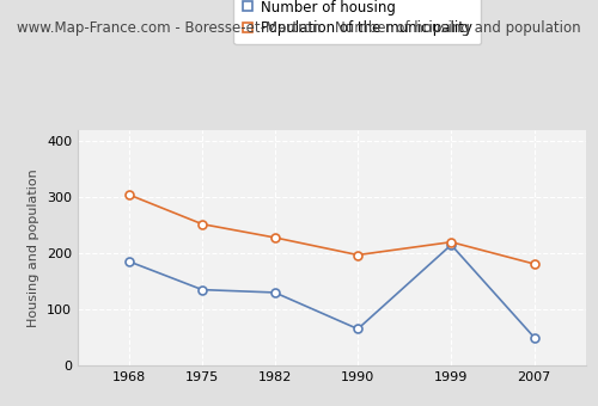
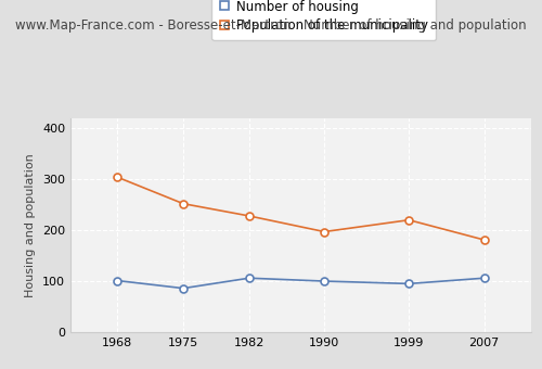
Number of housing/1968: 185 -> 101
Number of housing/1975: 135 -> 86
Number of housing/1982: 130 -> 106
Number of housing/1990: 65 -> 100
Number of housing/1999: 215 -> 95
Number of housing/2007: 50 -> 106
